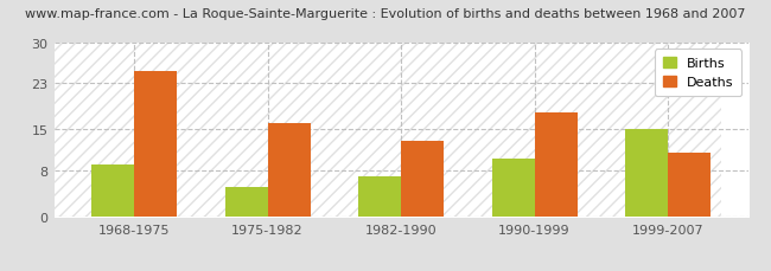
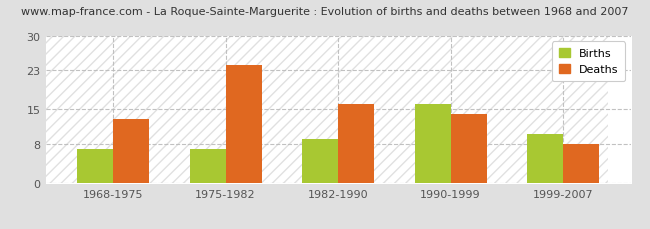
Births/1968-1975: 9 -> 7
Deaths/1968-1975: 25 -> 13
Births/1975-1982: 5 -> 7
Deaths/1975-1982: 16 -> 24
Births/1982-1990: 7 -> 9
Deaths/1982-1990: 13 -> 16
Births/1990-1999: 10 -> 16
Deaths/1990-1999: 18 -> 14
Births/1999-2007: 15 -> 10
Deaths/1999-2007: 11 -> 8
